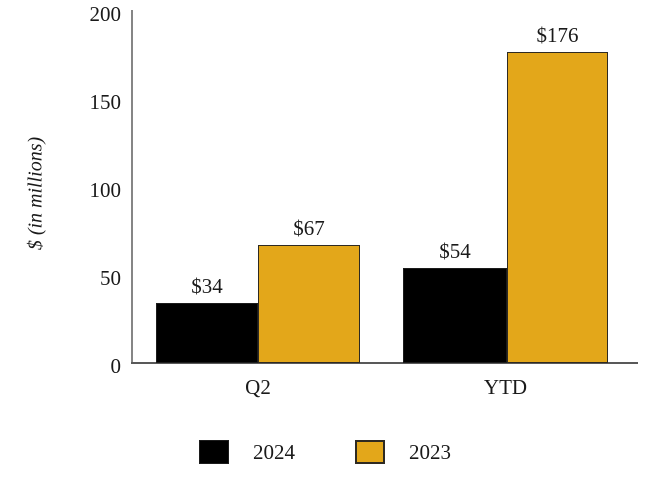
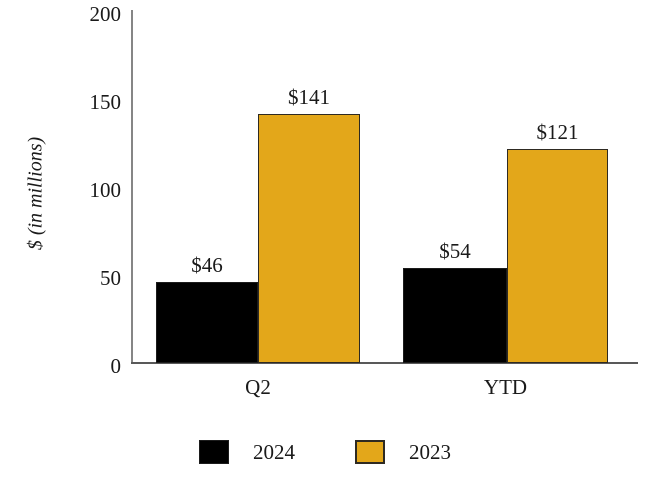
2024/Q2: $34 -> $46
2023/Q2: $67 -> $141
2023/YTD: $176 -> $121
